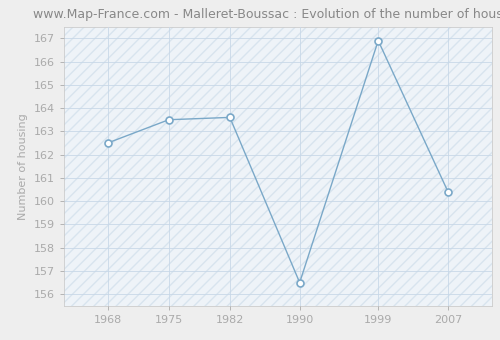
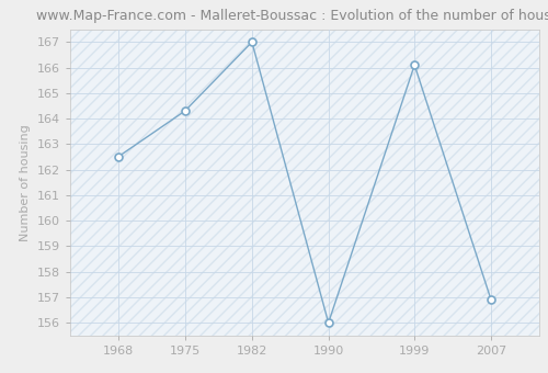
1975: 163.5 -> 164.3
1982: 163.6 -> 167.0
1990: 156.5 -> 156.0
1999: 166.9 -> 166.1
2007: 160.4 -> 156.9
